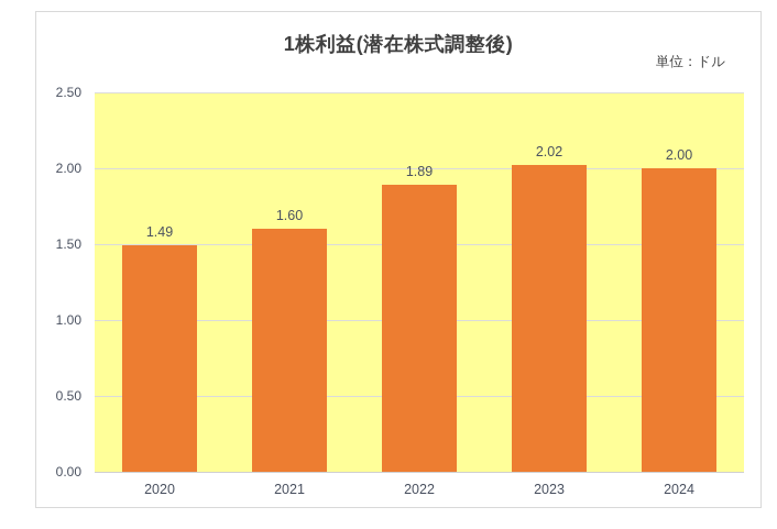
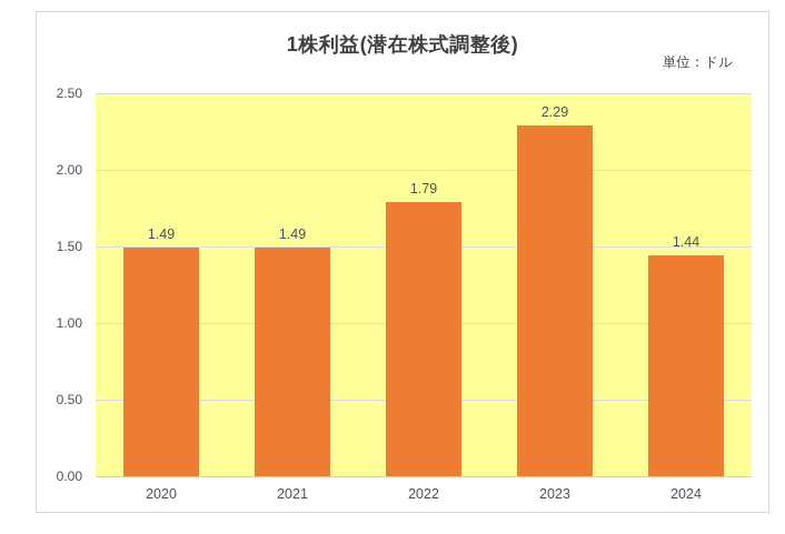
2021: 1.60 -> 1.49
2022: 1.89 -> 1.79
2023: 2.02 -> 2.29
2024: 2.00 -> 1.44
